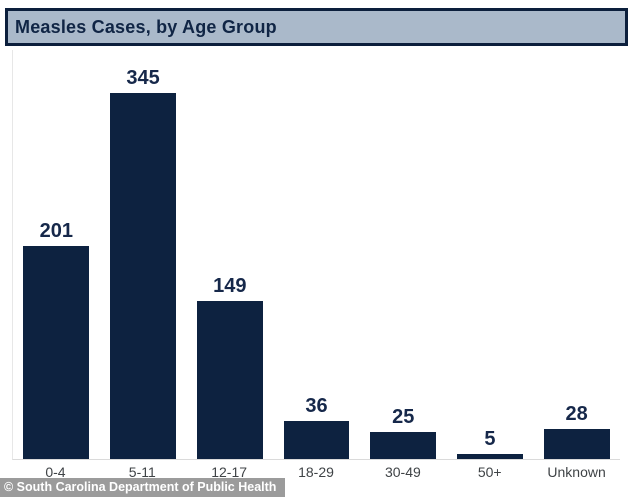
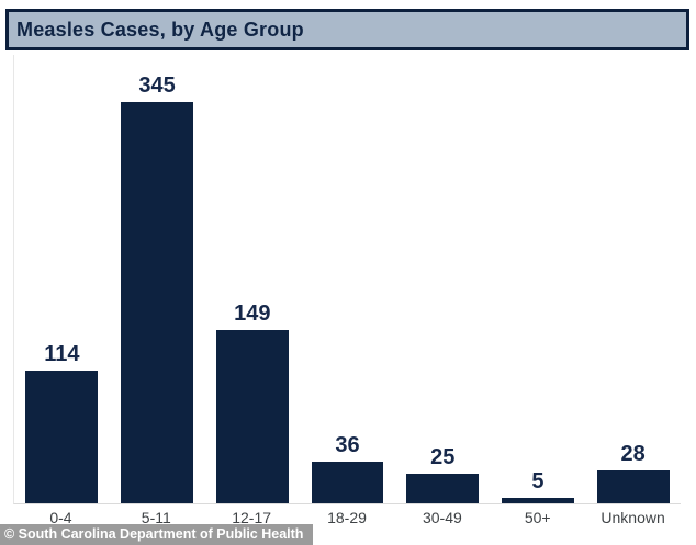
0-4: 201 -> 114
